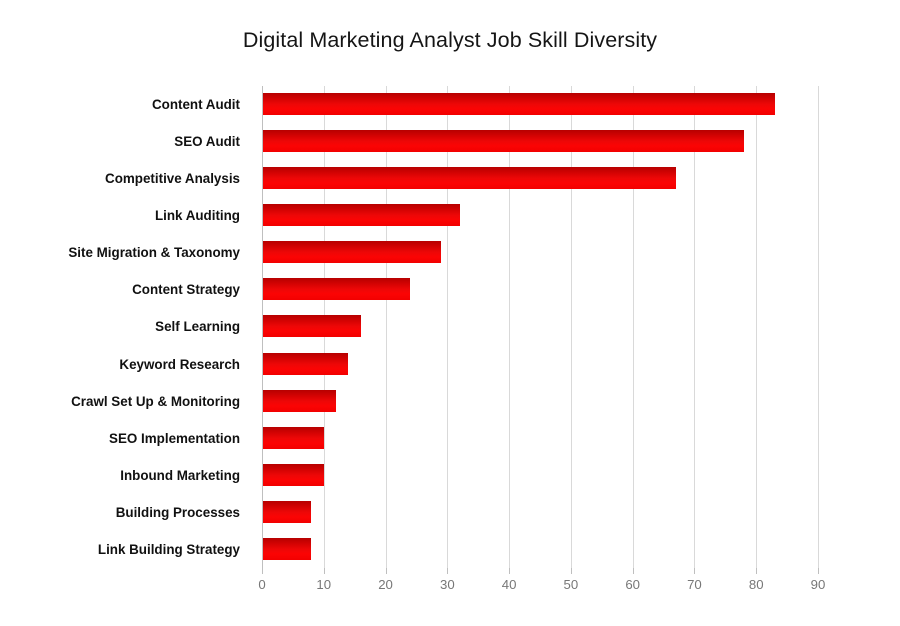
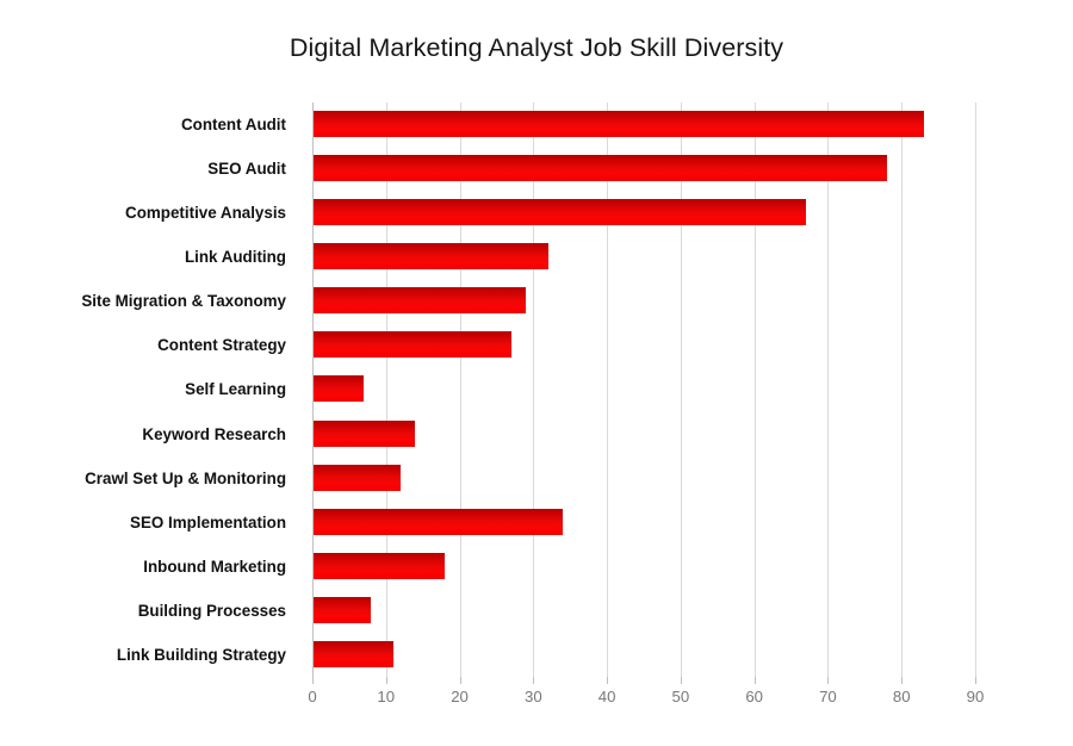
Content Strategy: 24 -> 27
Self Learning: 16 -> 7
SEO Implementation: 10 -> 34
Inbound Marketing: 10 -> 18
Link Building Strategy: 8 -> 11
